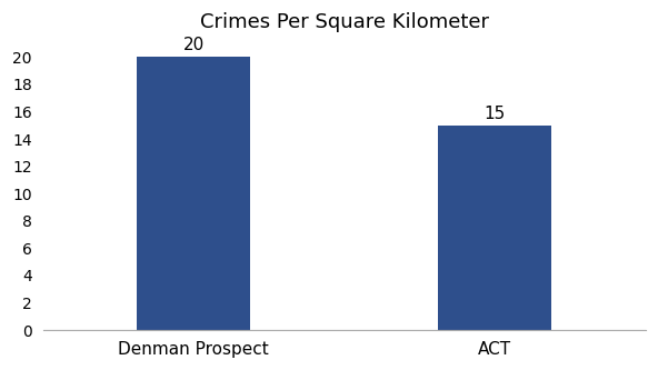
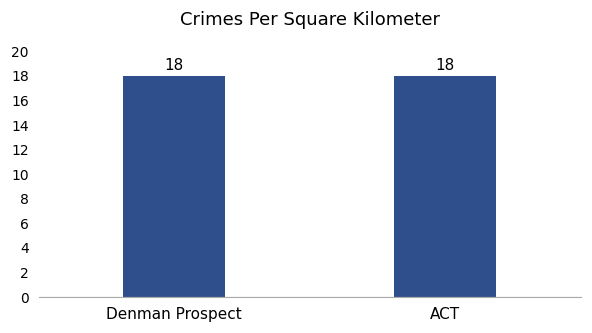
Denman Prospect: 20 -> 18
ACT: 15 -> 18
